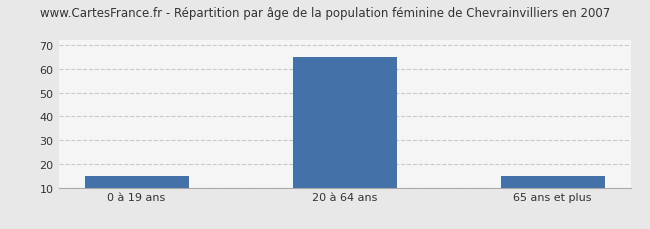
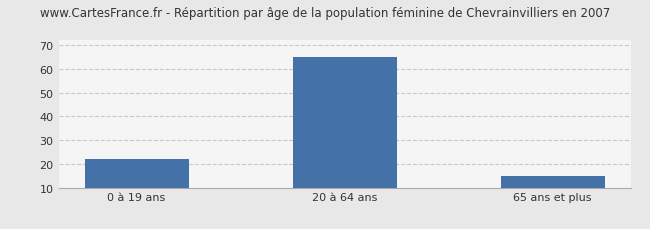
0 à 19 ans: 15 -> 22
